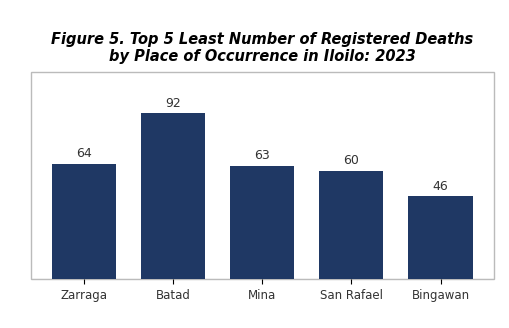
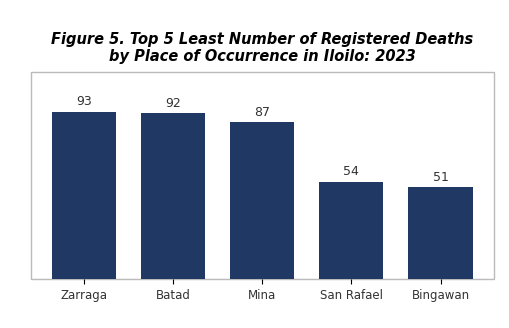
Zarraga: 64 -> 93
Mina: 63 -> 87
San Rafael: 60 -> 54
Bingawan: 46 -> 51
